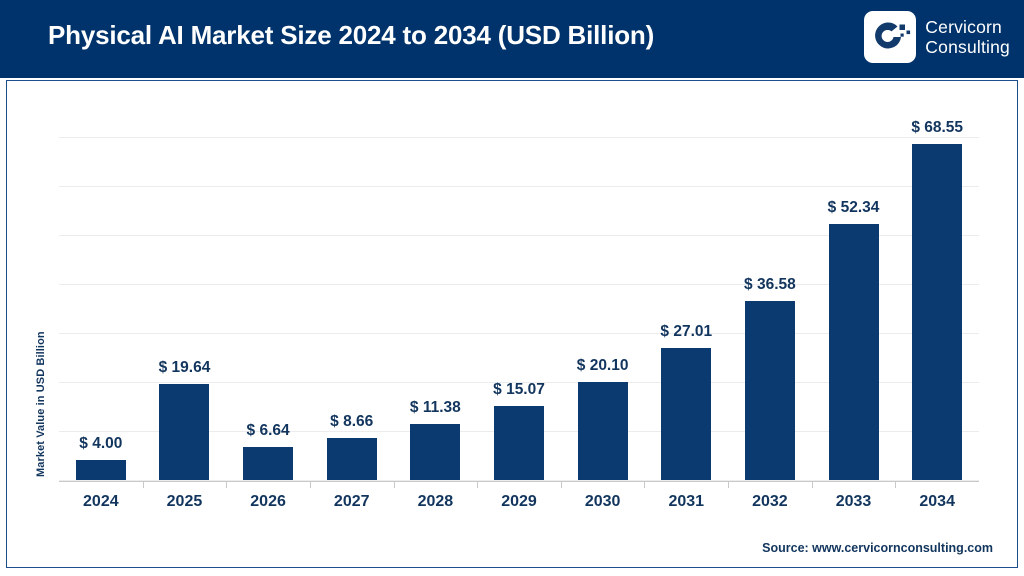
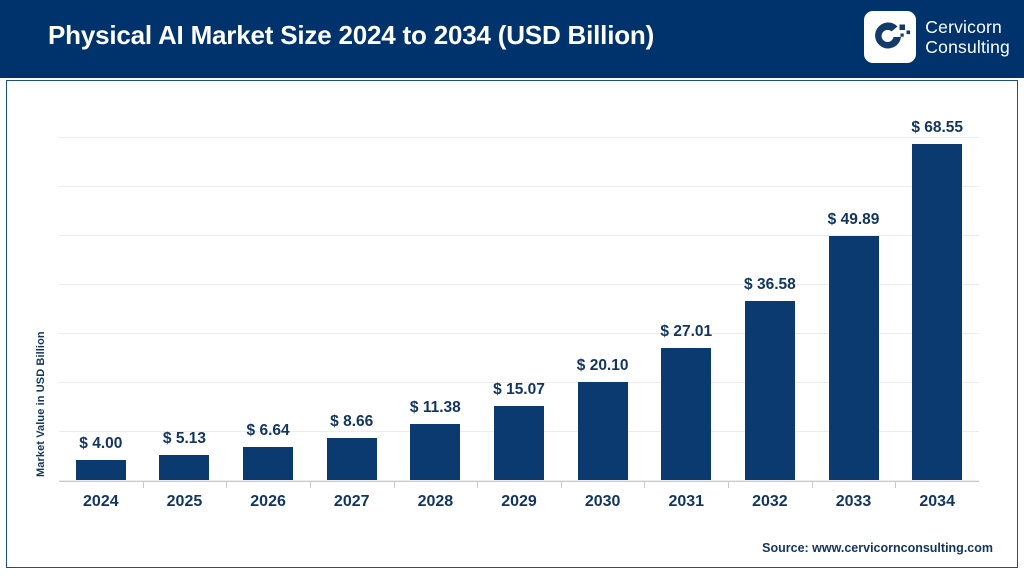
2025: 19.64 -> 5.13
2033: 52.34 -> 49.89
